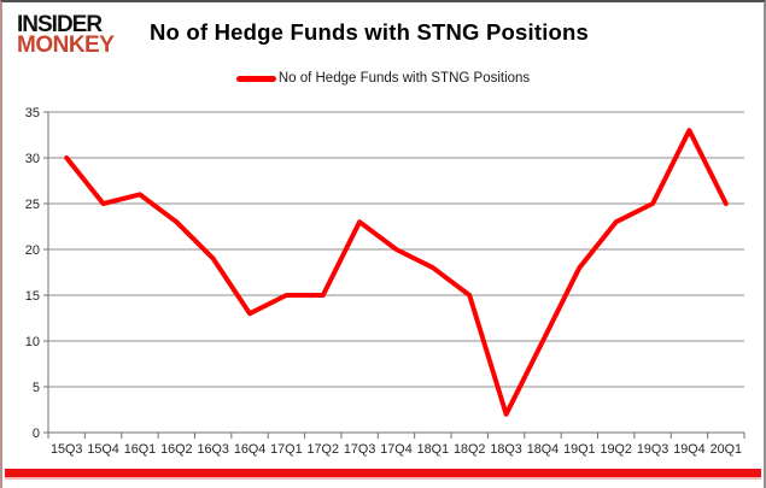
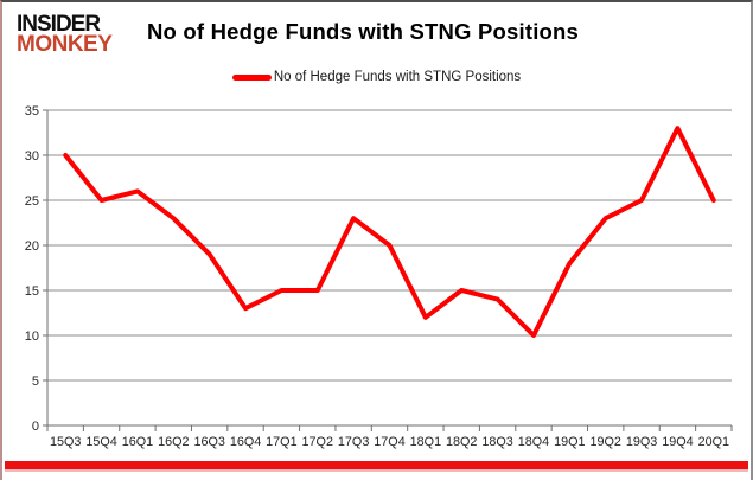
18Q1: 18 -> 12
18Q3: 2 -> 14
